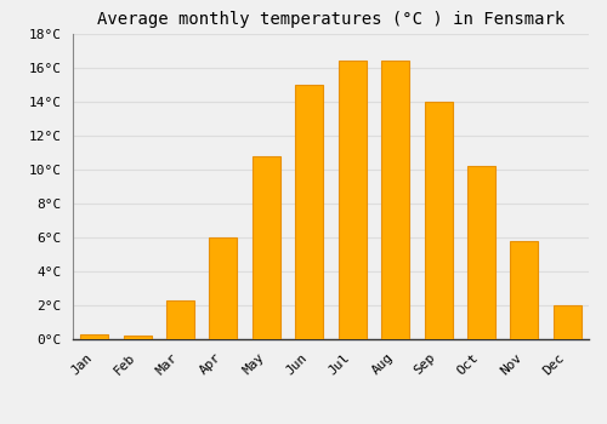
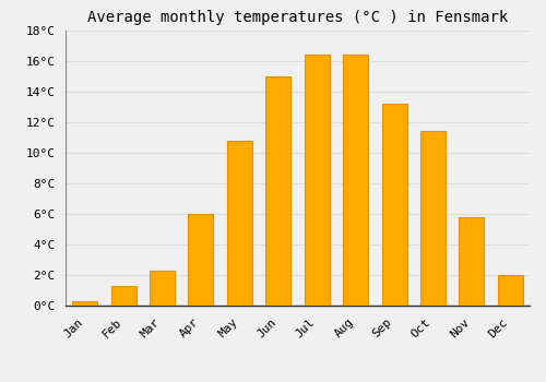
Feb: 0.2°C -> 1.3°C
Sep: 14.0°C -> 13.2°C
Oct: 10.2°C -> 11.4°C
